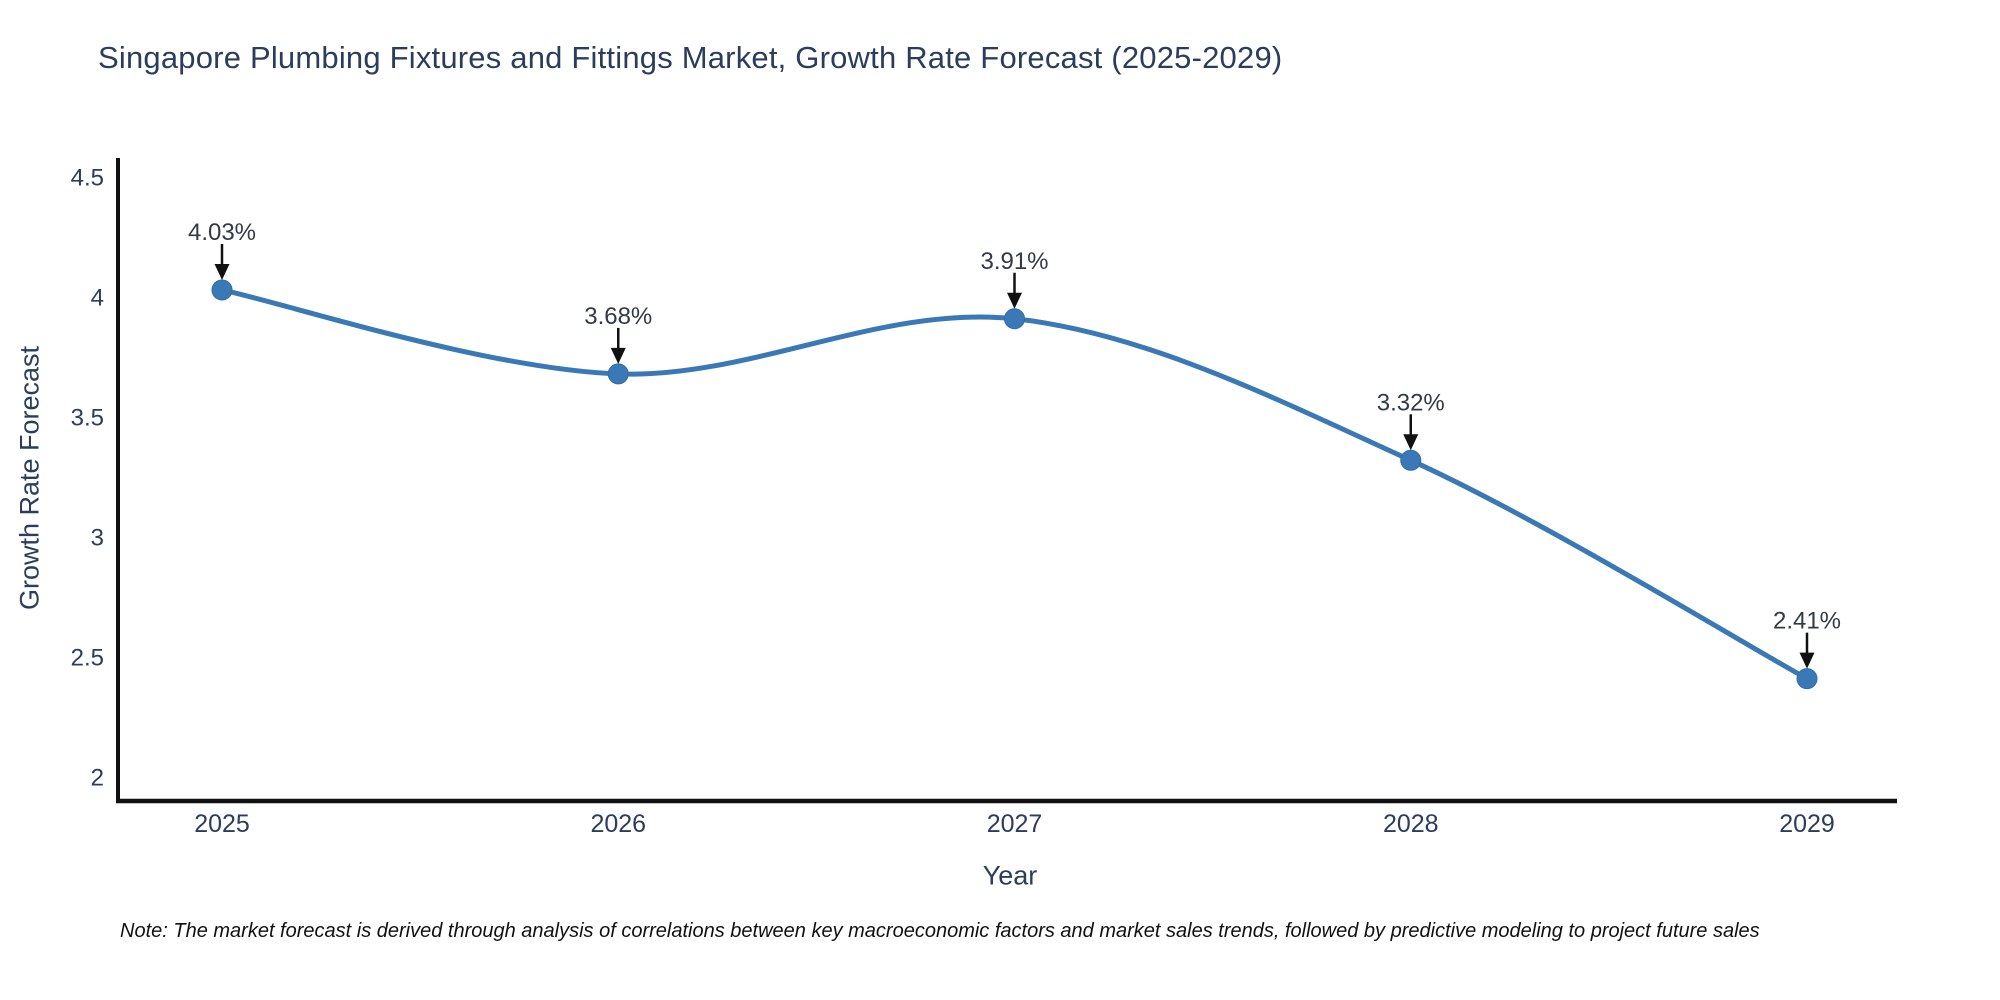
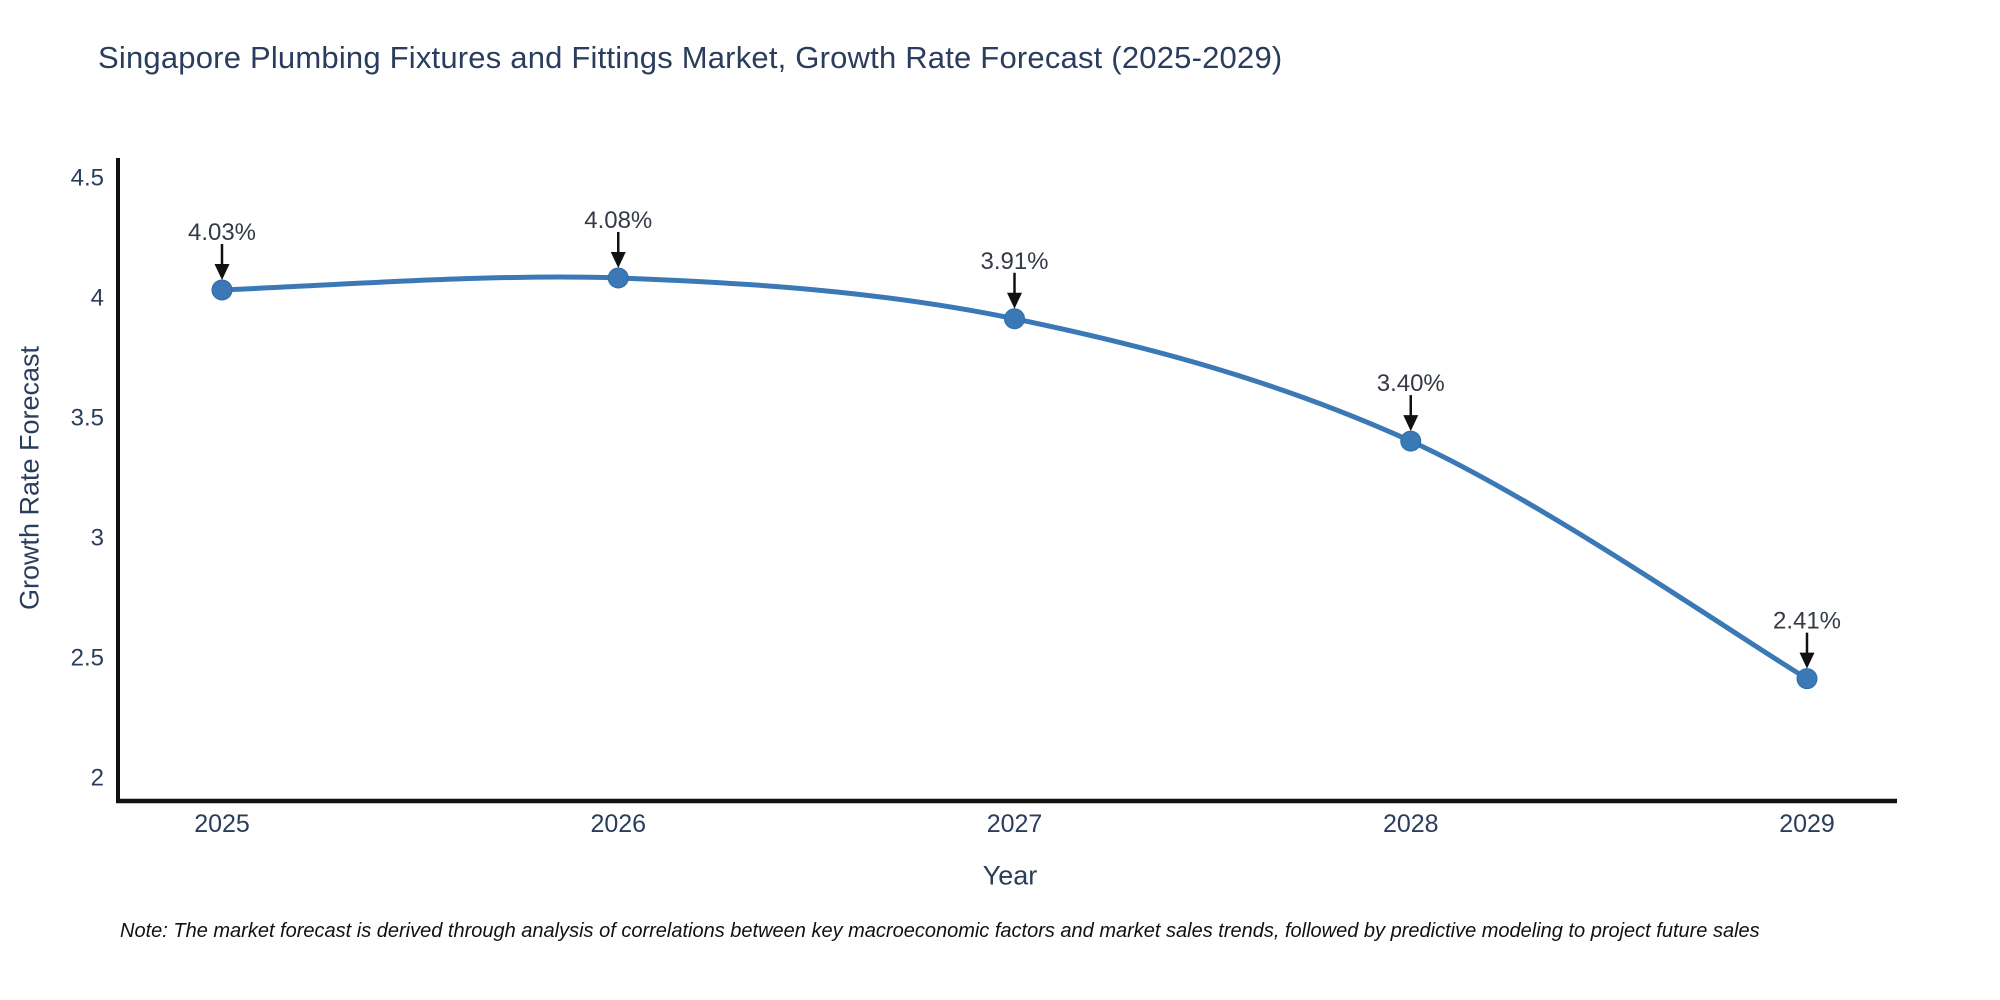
2026: 3.68% -> 4.08%
2028: 3.32% -> 3.40%
